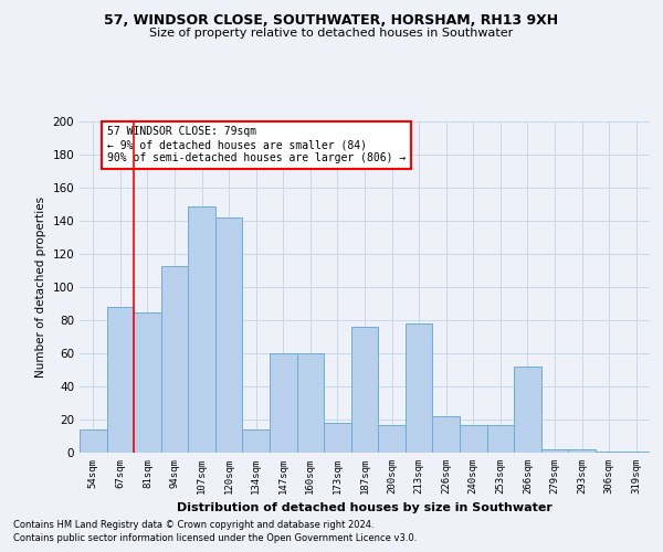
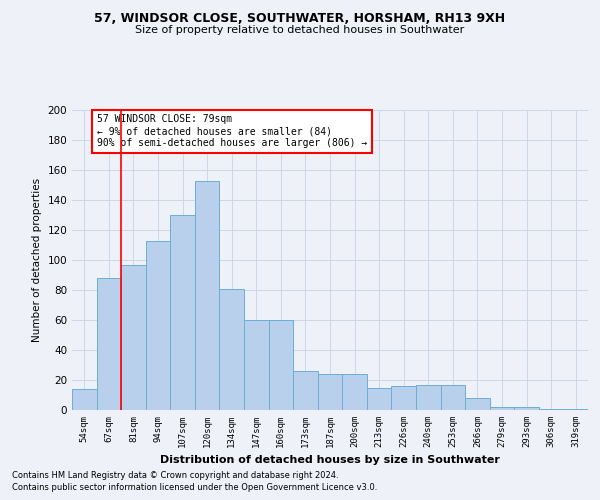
81sqm: 85 -> 97
107sqm: 149 -> 130
120sqm: 142 -> 153
134sqm: 14 -> 81
173sqm: 18 -> 26
187sqm: 76 -> 24
200sqm: 17 -> 24
213sqm: 78 -> 15
226sqm: 22 -> 16
266sqm: 52 -> 8
